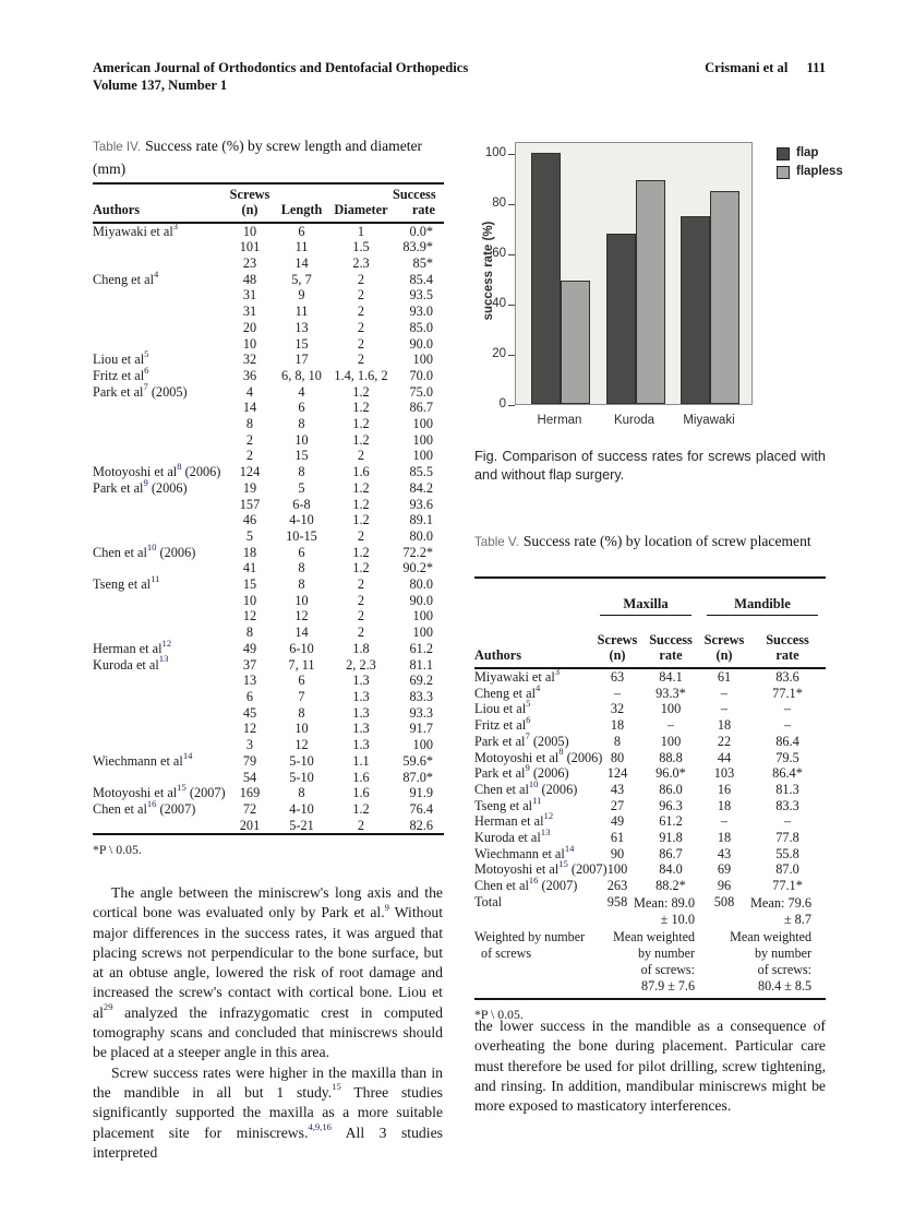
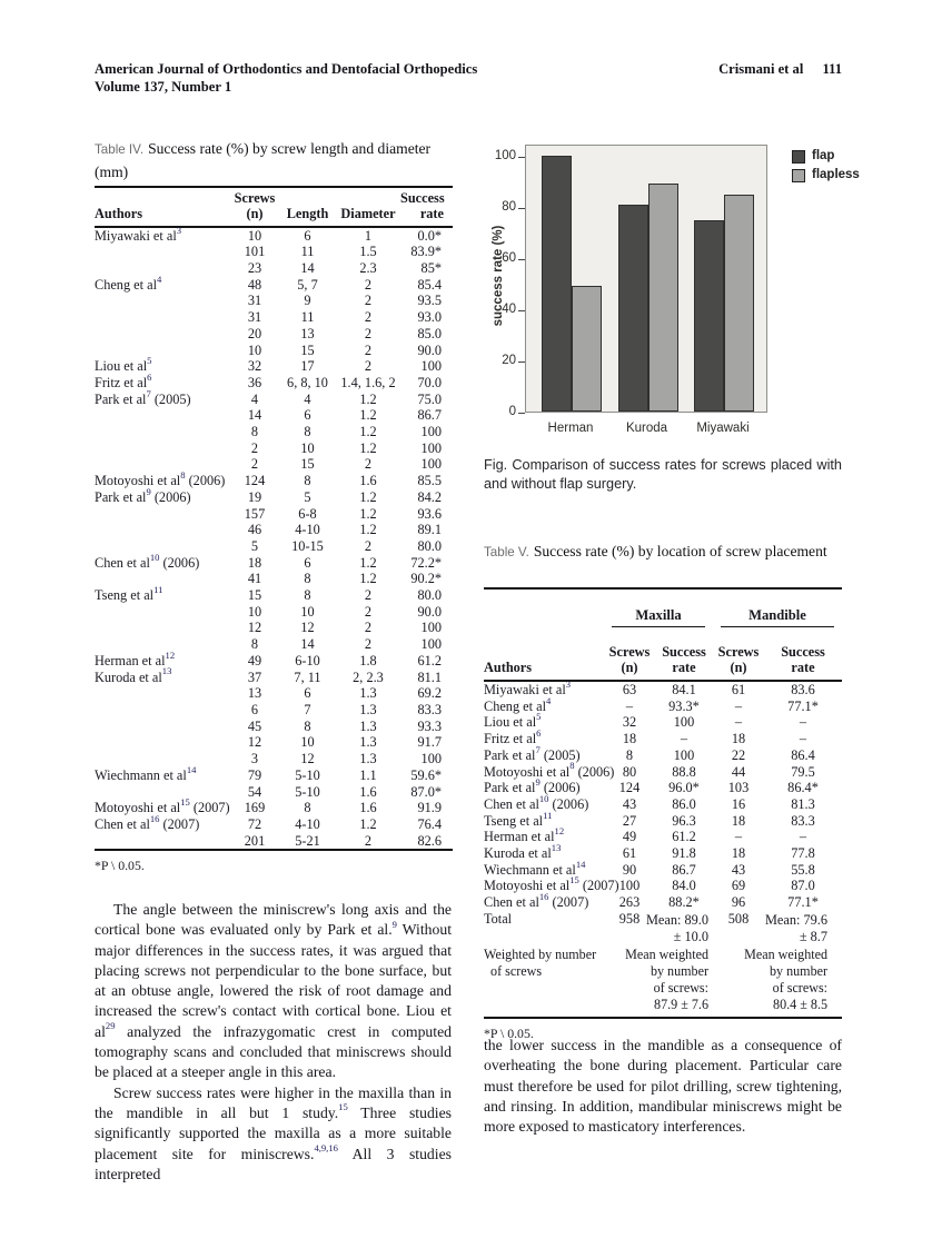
flap/Kuroda: 68 -> 81
